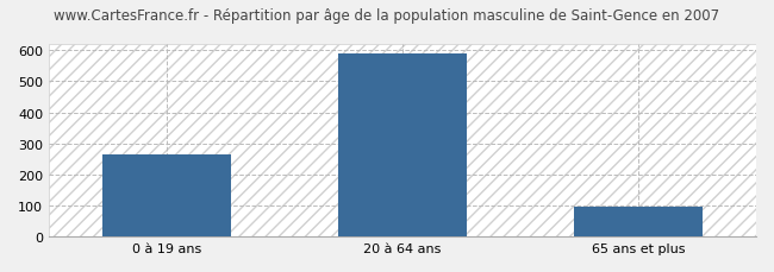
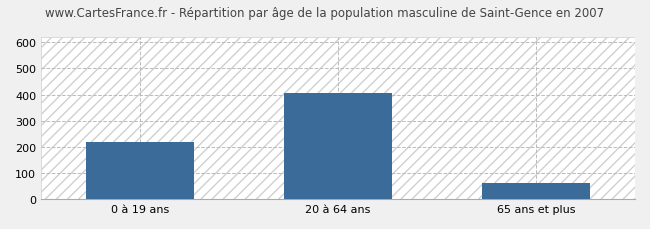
0 à 19 ans: 265 -> 220
20 à 64 ans: 590 -> 405
65 ans et plus: 95 -> 60
